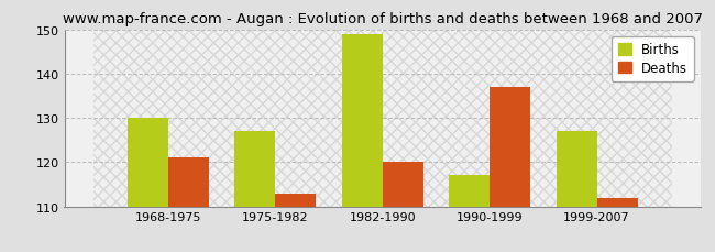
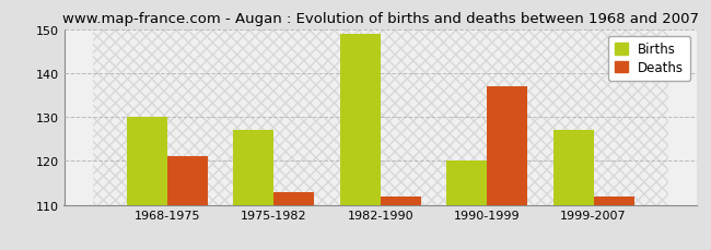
Deaths/1982-1990: 120 -> 112
Births/1990-1999: 117 -> 120
